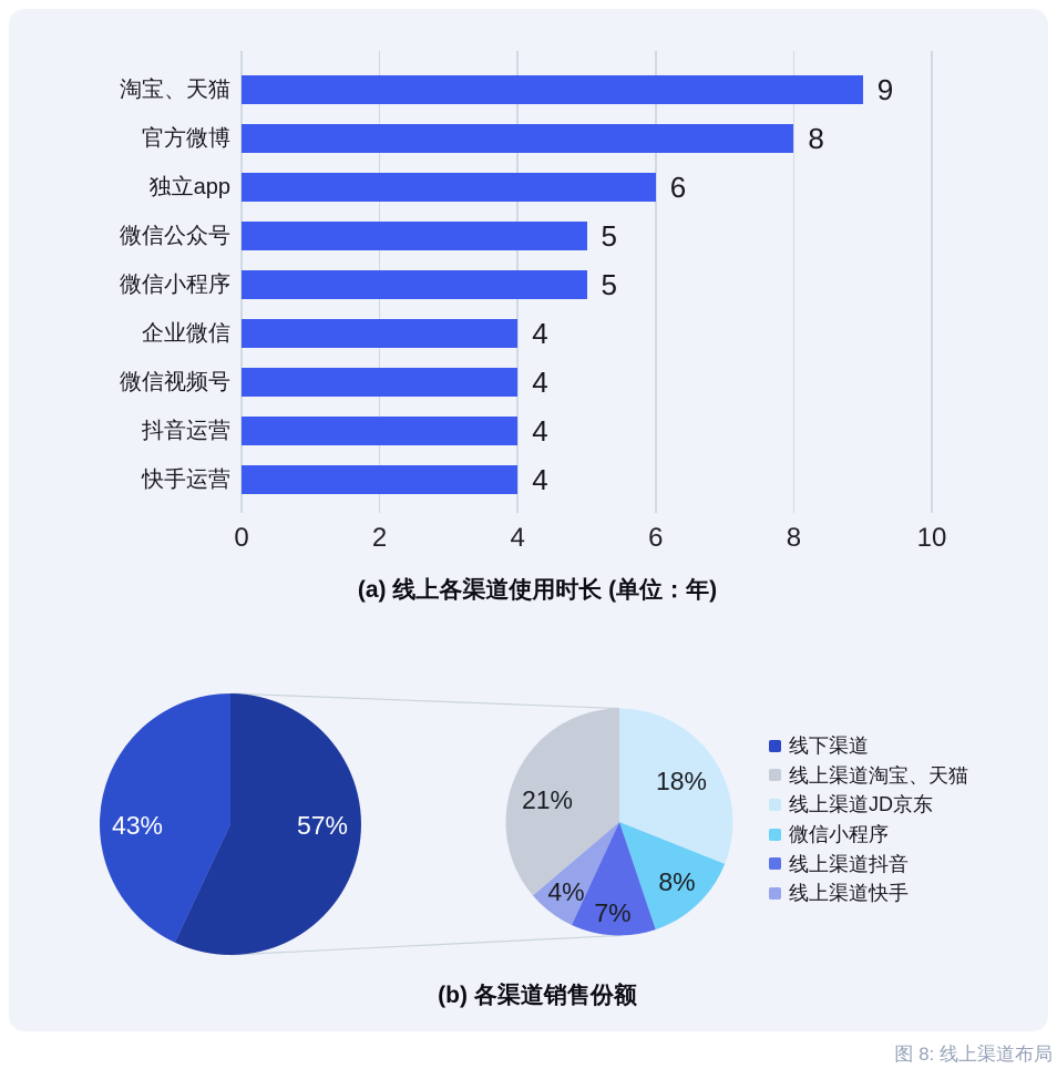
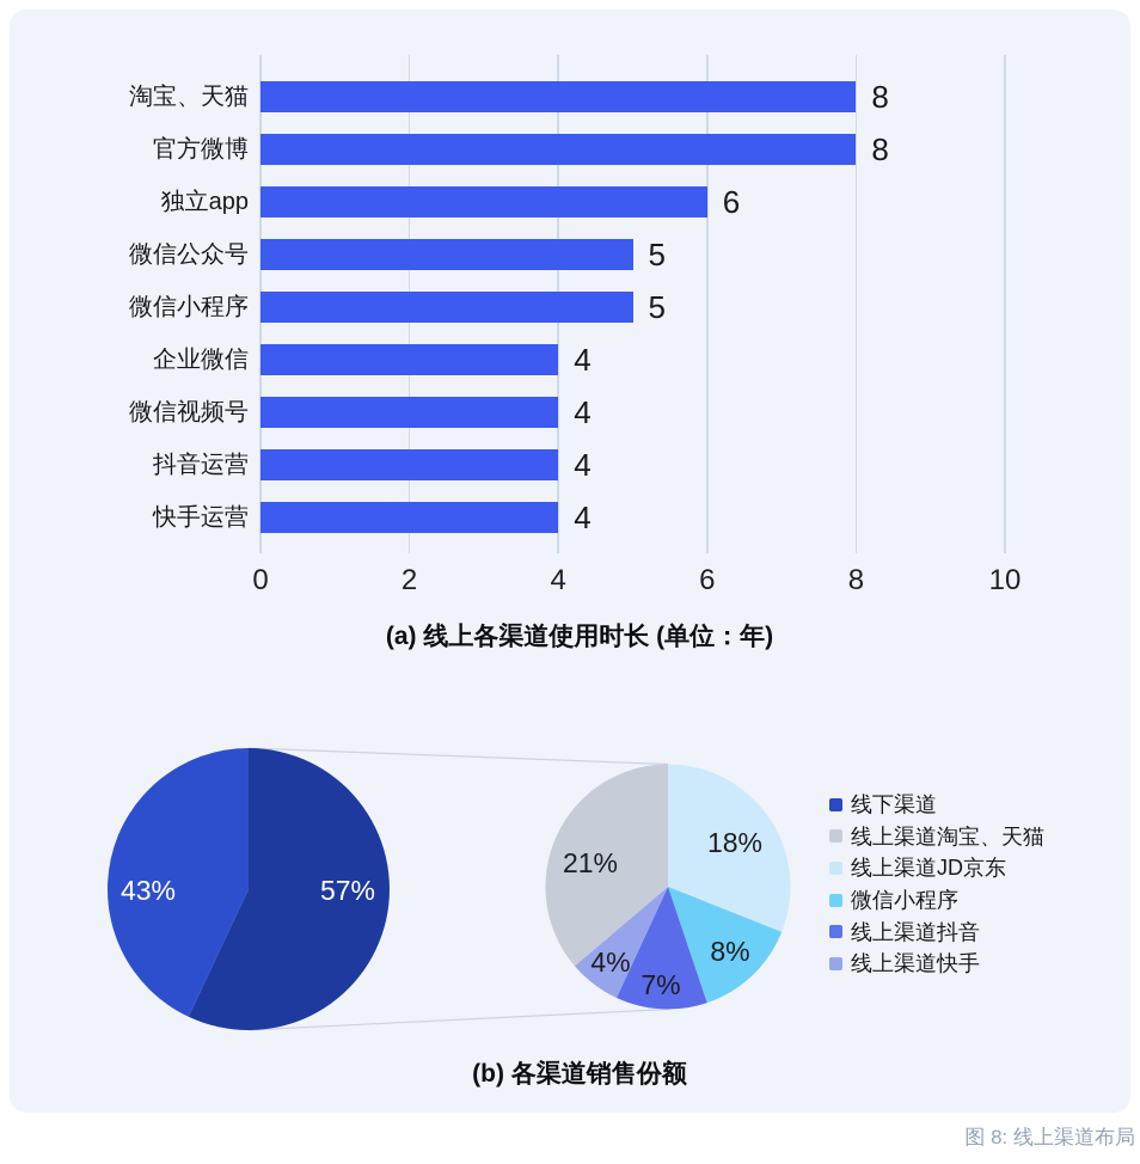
(a) 线上各渠道使用时长 (单位：年)/淘宝、天猫: 9 -> 8
